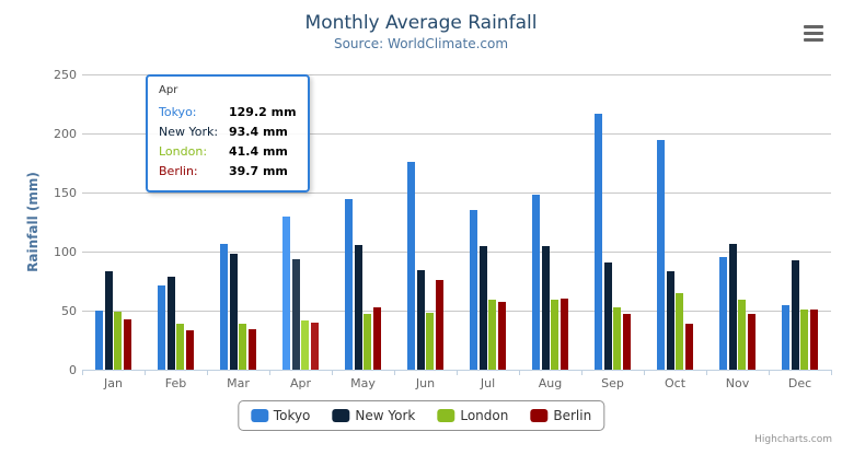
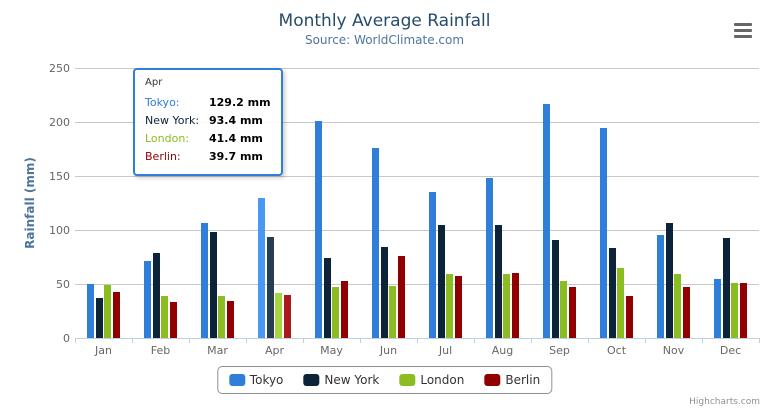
New York/Jan: 84 -> 37
Tokyo/May: 144 -> 201
New York/May: 106 -> 74
